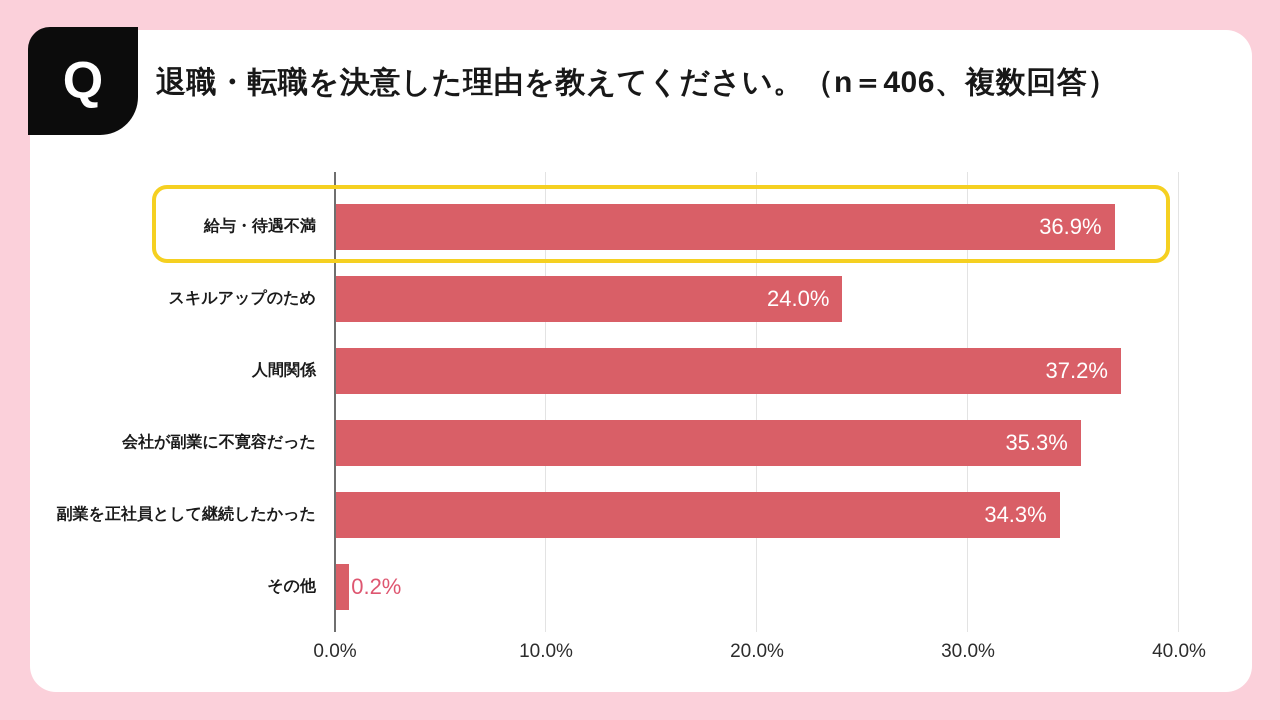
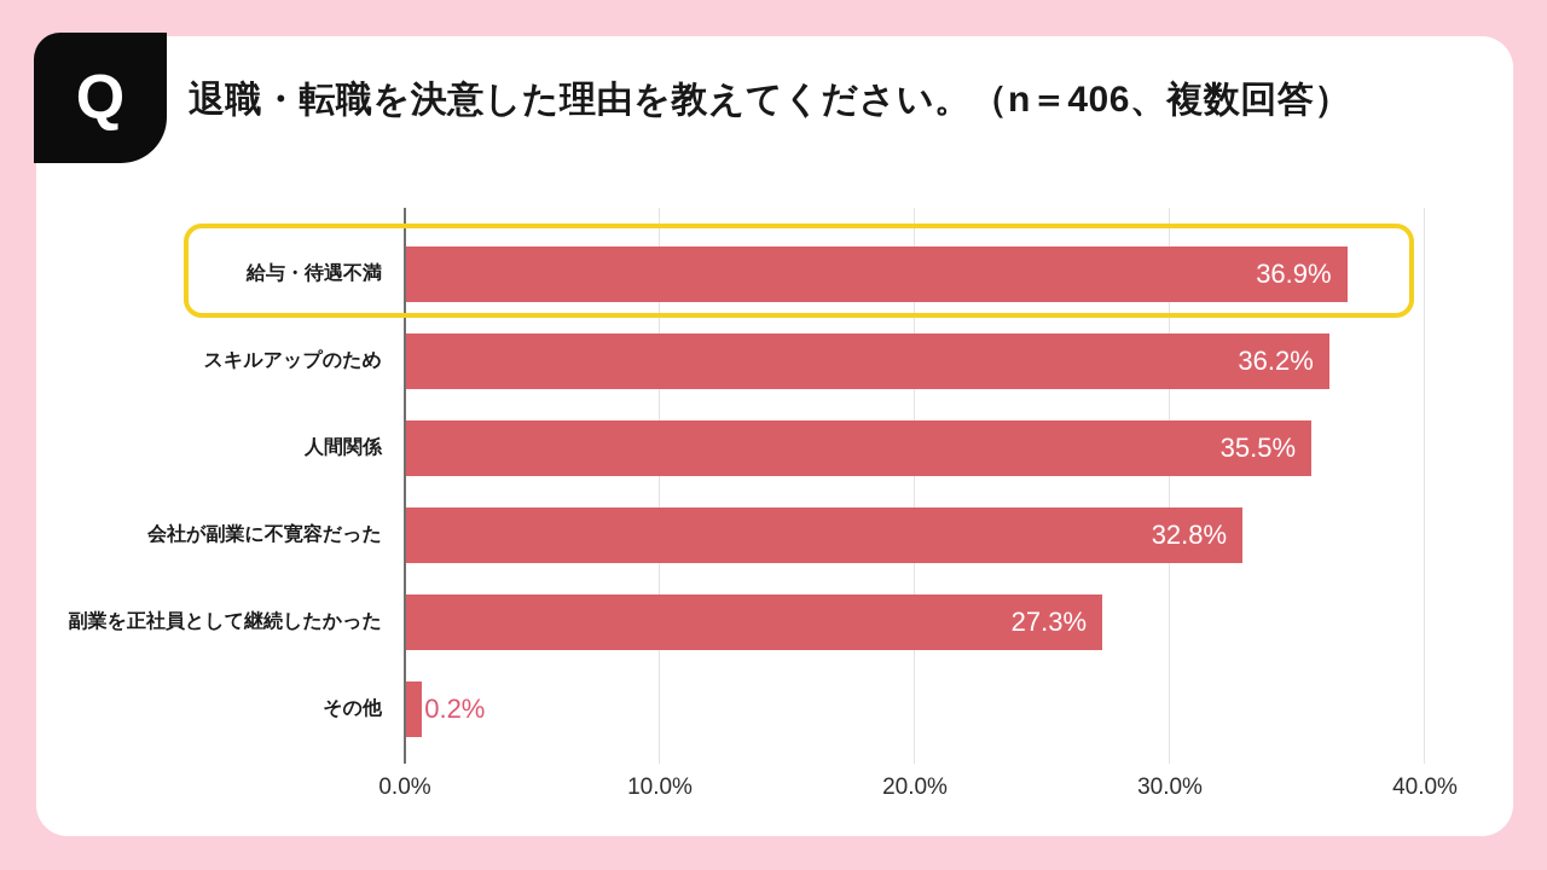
スキルアップのため: 24.0% -> 36.2%
人間関係: 37.2% -> 35.5%
会社が副業に不寛容だった: 35.3% -> 32.8%
副業を正社員として継続したかった: 34.3% -> 27.3%
